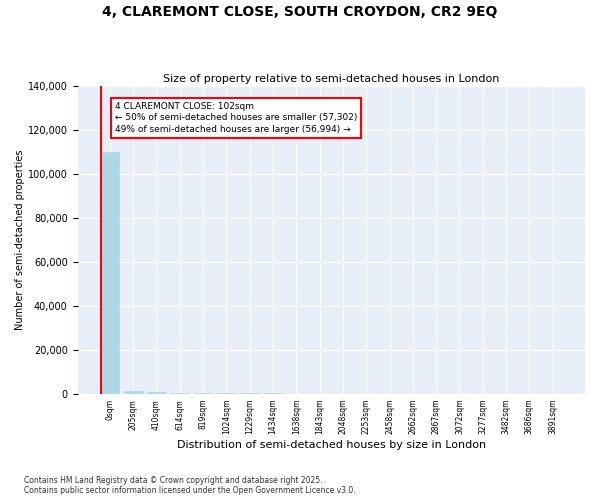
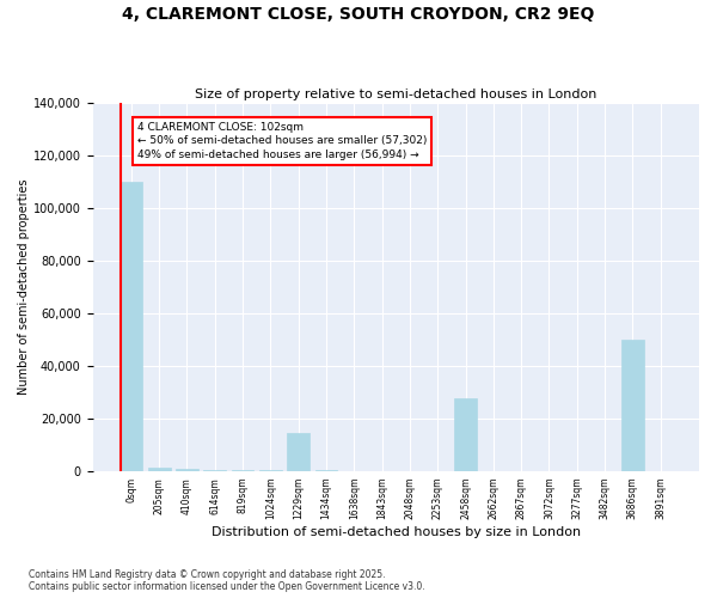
1229sqm: 300 -> 14,500
2458sqm: 100 -> 27,500
3686sqm: 100 -> 50,000
